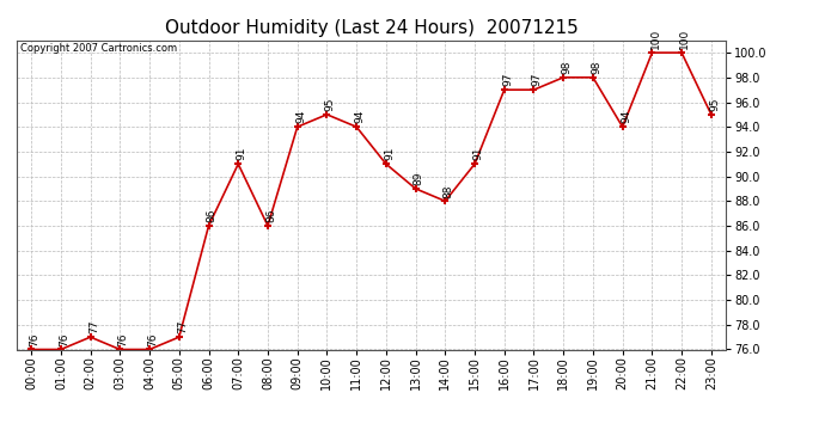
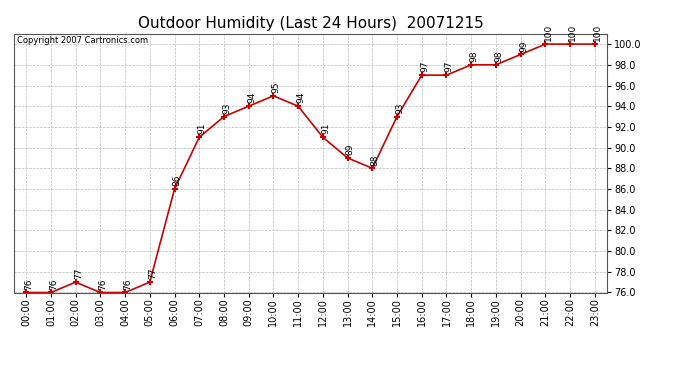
08:00: 86 -> 93
15:00: 91 -> 93
20:00: 94 -> 99
23:00: 95 -> 100
